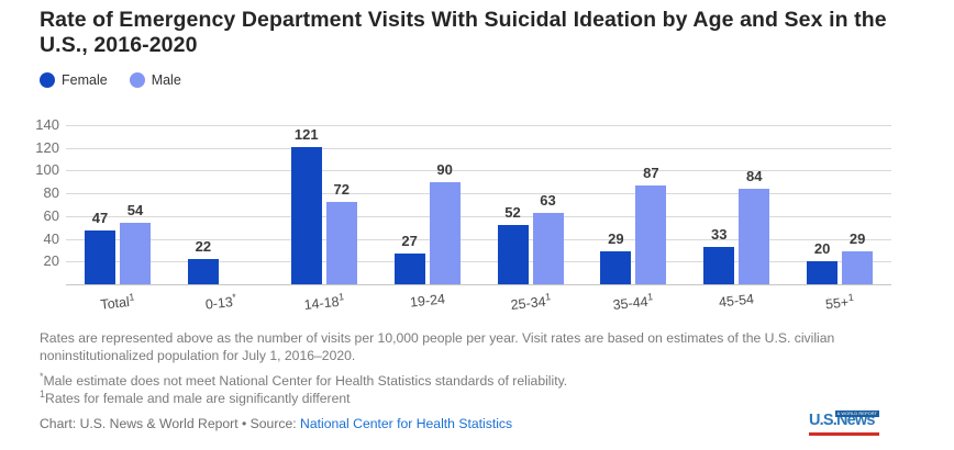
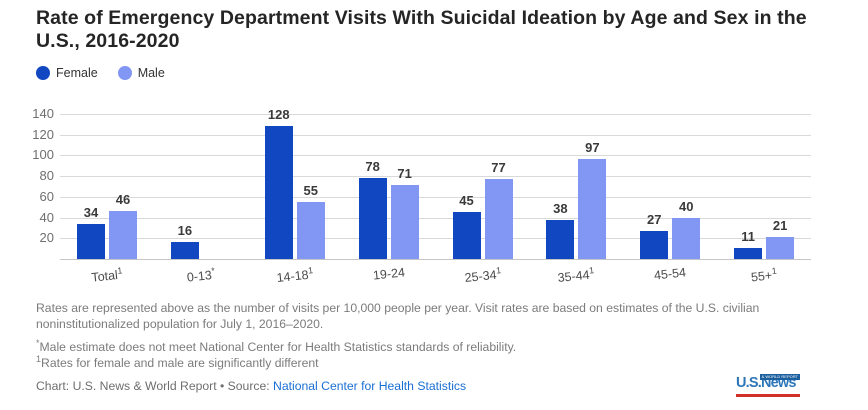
Female/Total: 47 -> 34
Male/Total: 54 -> 46
Female/0-13: 22 -> 16
Female/14-18: 121 -> 128
Male/14-18: 72 -> 55
Female/19-24: 27 -> 78
Male/19-24: 90 -> 71
Female/25-34: 52 -> 45
Male/25-34: 63 -> 77
Female/35-44: 29 -> 38
Male/35-44: 87 -> 97
Female/45-54: 33 -> 27
Male/45-54: 84 -> 40
Female/55+: 20 -> 11
Male/55+: 29 -> 21
